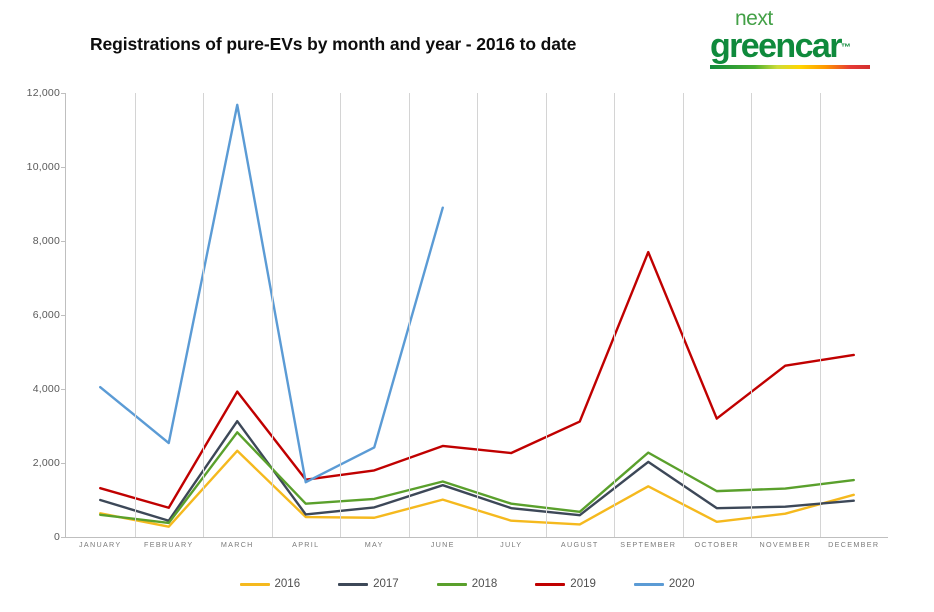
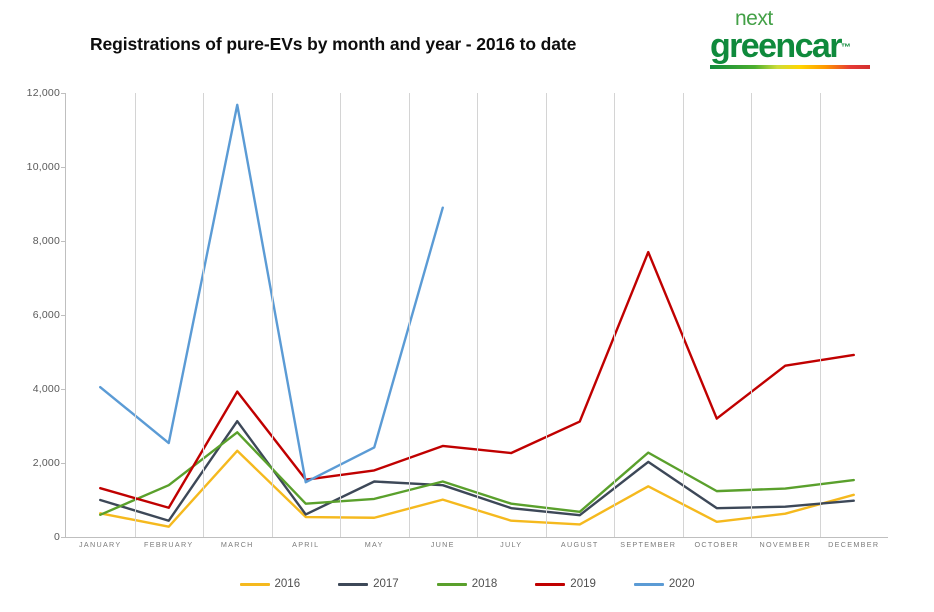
2018/FEBRUARY: 400 -> 1400
2017/MAY: 800 -> 1500
